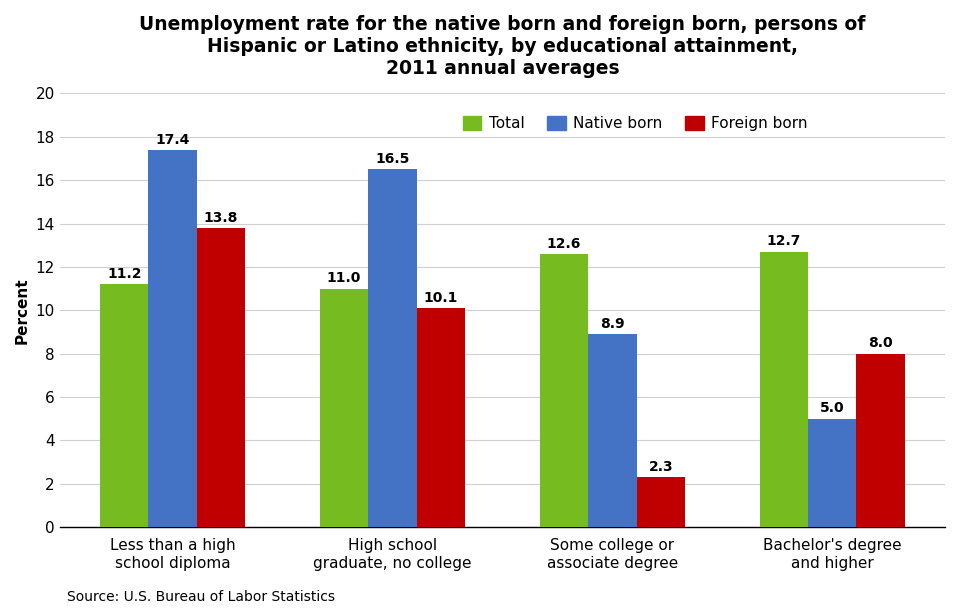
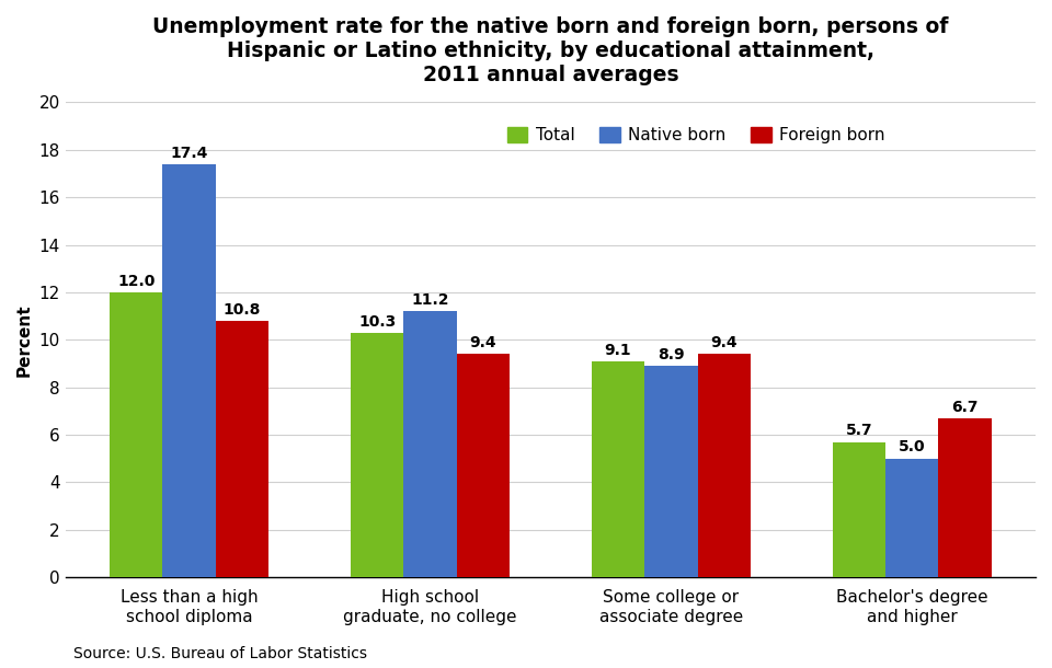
Total/Less than a high school diploma: 11.2 -> 12.0
Foreign born/Less than a high school diploma: 13.8 -> 10.8
Total/High school graduate, no college: 11.0 -> 10.3
Native born/High school graduate, no college: 16.5 -> 11.2
Foreign born/High school graduate, no college: 10.1 -> 9.4
Total/Some college or associate degree: 12.6 -> 9.1
Foreign born/Some college or associate degree: 2.3 -> 9.4
Total/Bachelor's degree and higher: 12.7 -> 5.7
Foreign born/Bachelor's degree and higher: 8.0 -> 6.7
